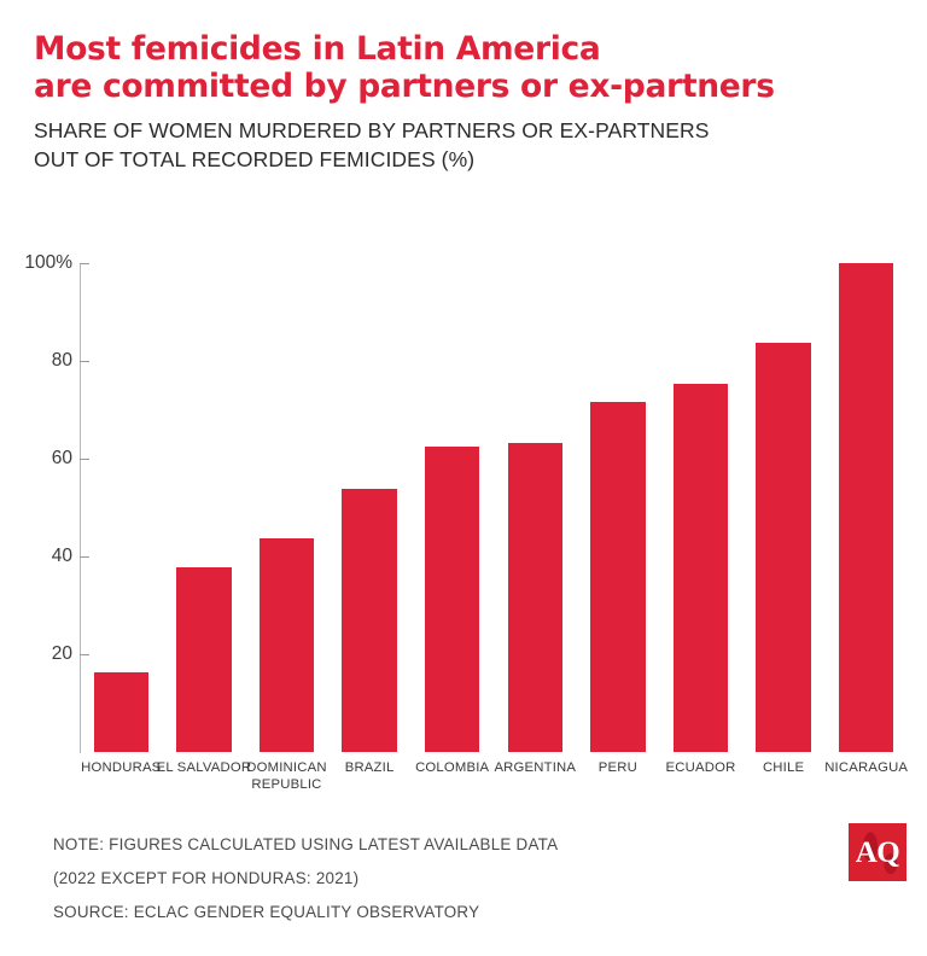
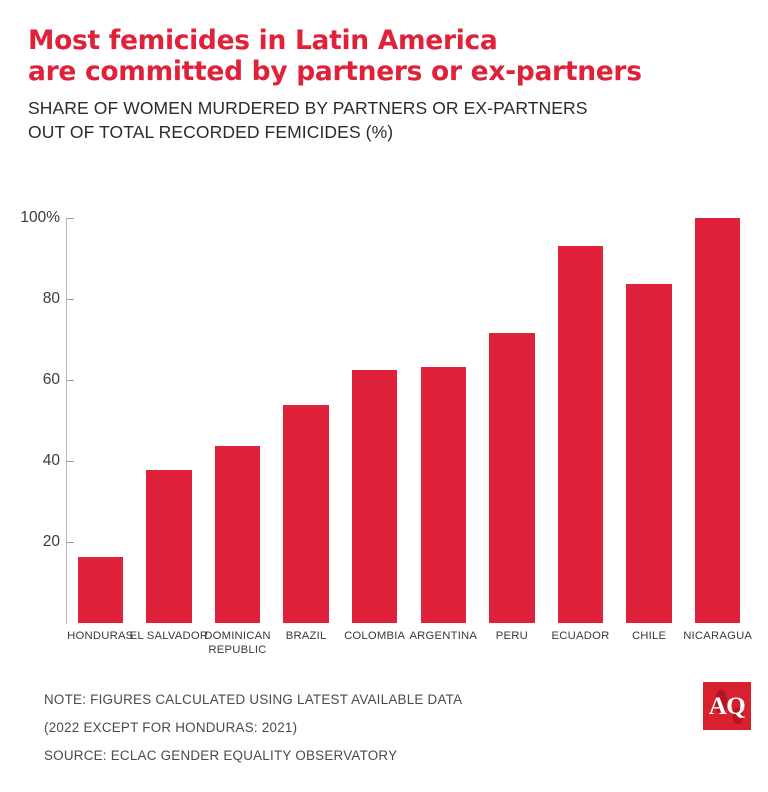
ECUADOR: 75% -> 93%
